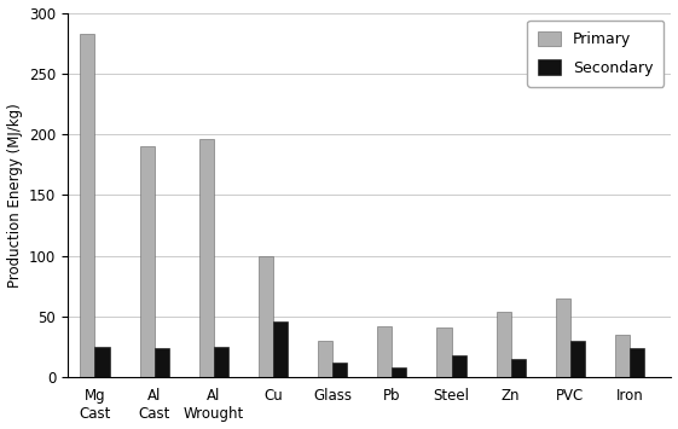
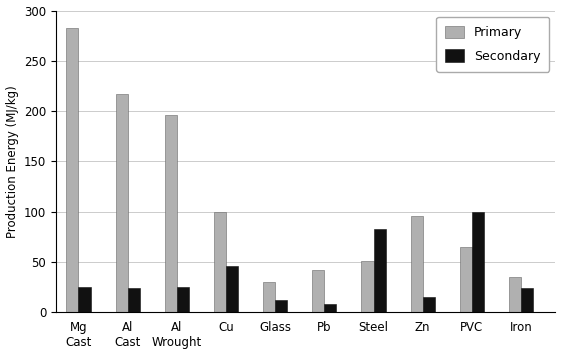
Primary/Al Cast: 190 -> 217
Primary/Steel: 41 -> 51
Secondary/Steel: 18 -> 83
Primary/Zn: 54 -> 96
Secondary/PVC: 30 -> 100
